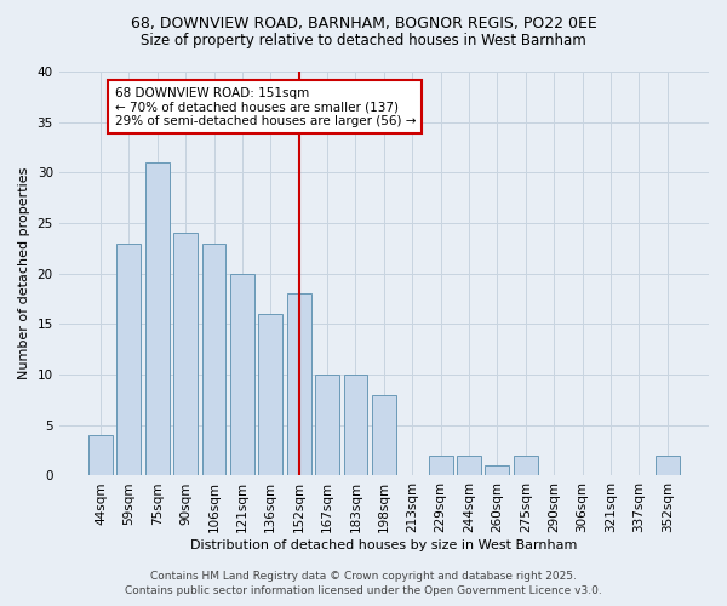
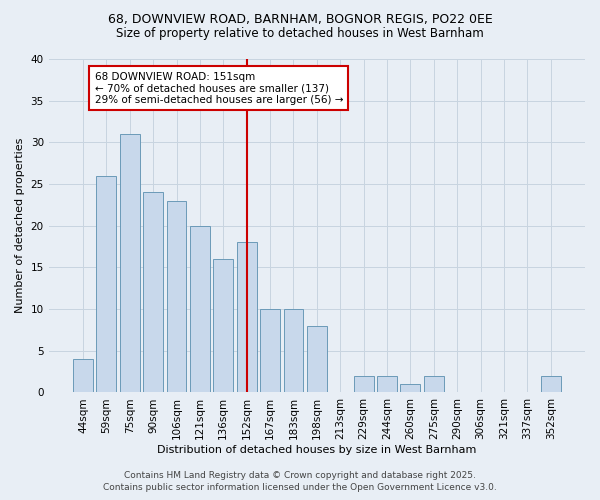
59sqm: 23 -> 26
